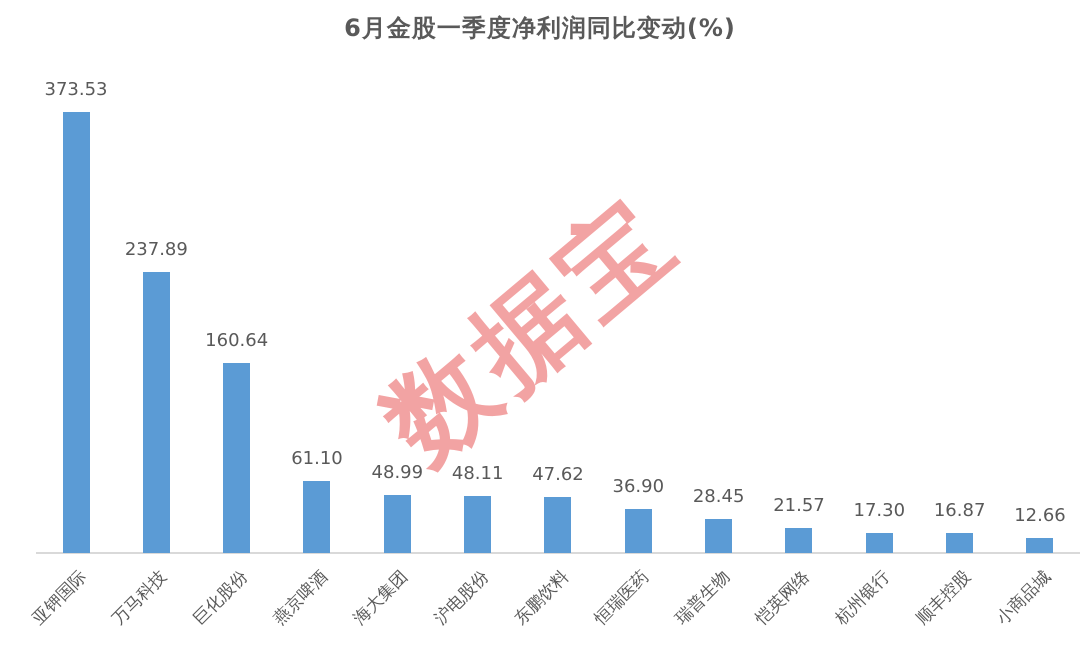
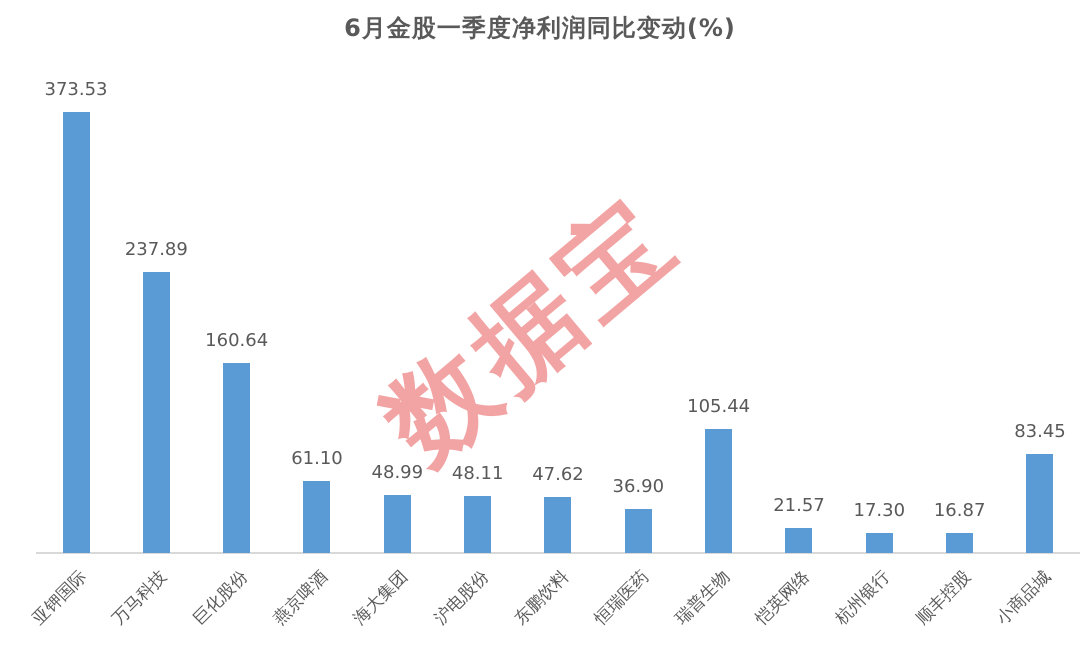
瑞普生物: 28.45 -> 105.44
小商品城: 12.66 -> 83.45
